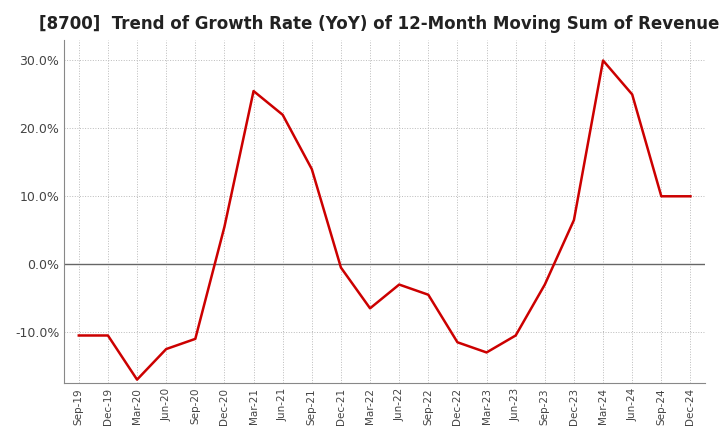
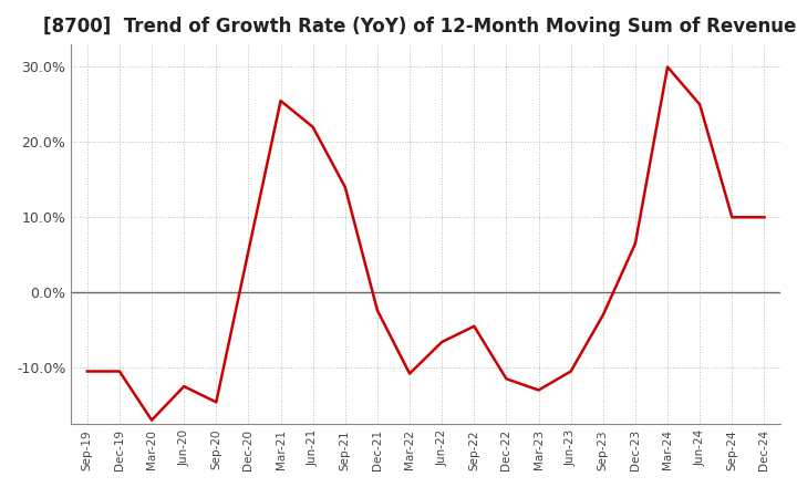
Sep-20: -11.0% -> -14.6%
Dec-21: -0.5% -> -2.4%
Mar-22: -6.5% -> -10.8%
Jun-22: -3.0% -> -6.6%
